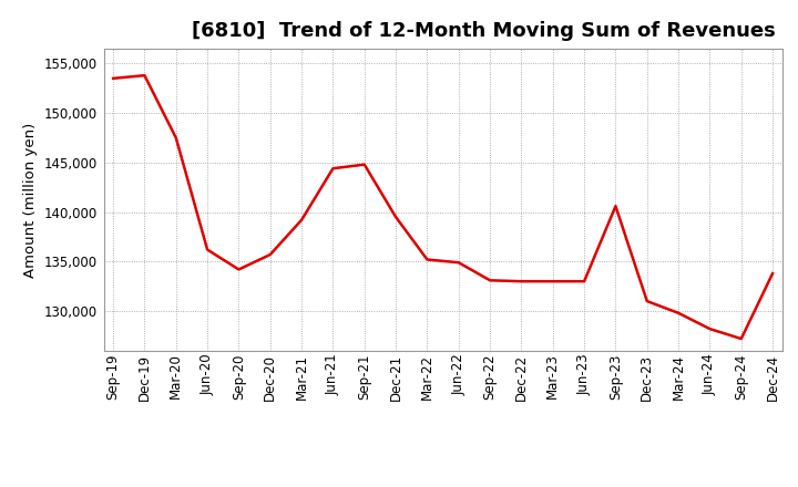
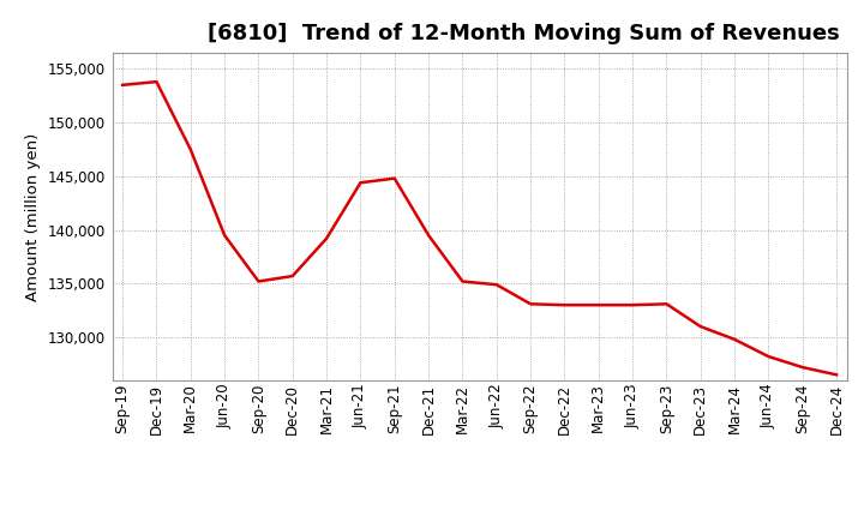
Jun-20: 136,200 -> 139,500
Sep-20: 134,200 -> 135,200
Sep-23: 140,600 -> 133,100
Dec-24: 133,800 -> 126,500
